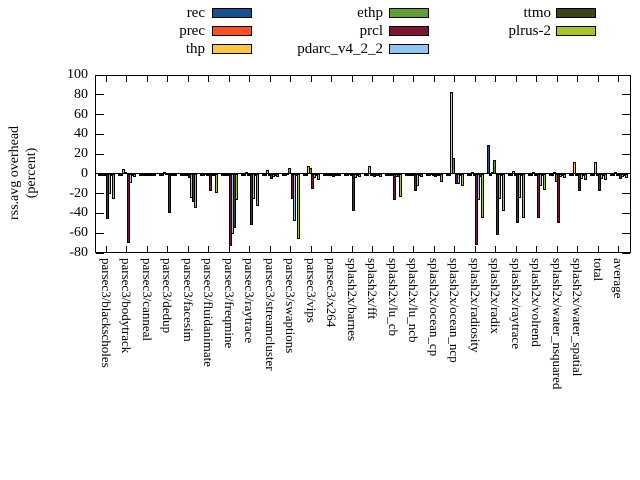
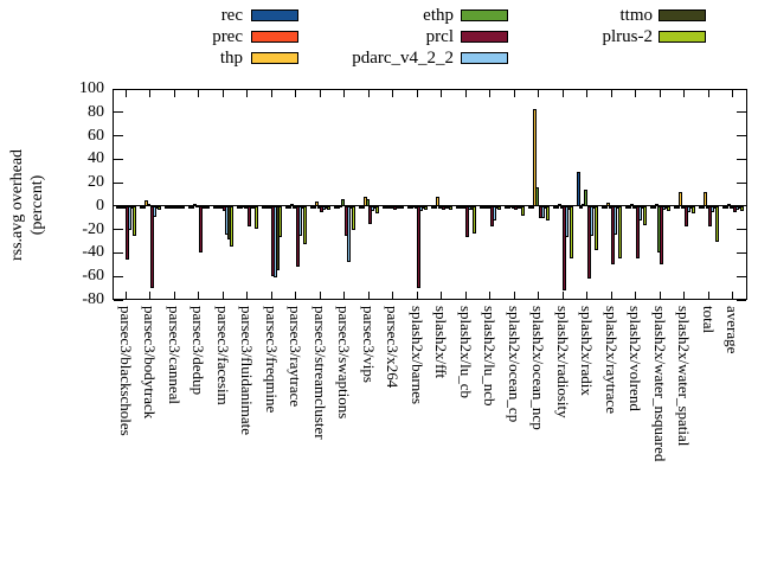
prcl/parsec3/freqmine: -70 -> -60
plrus-2/parsec3/swaptions: -70 -> -20
prcl/splash2x/barnes: -40 -> -70
ethp/splash2x/water_nsquared: -10 -> -40
plrus-2/total: -10 -> -30
